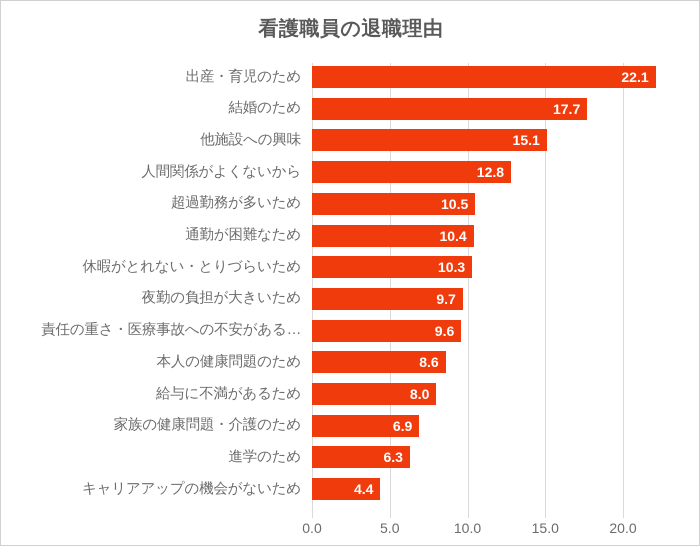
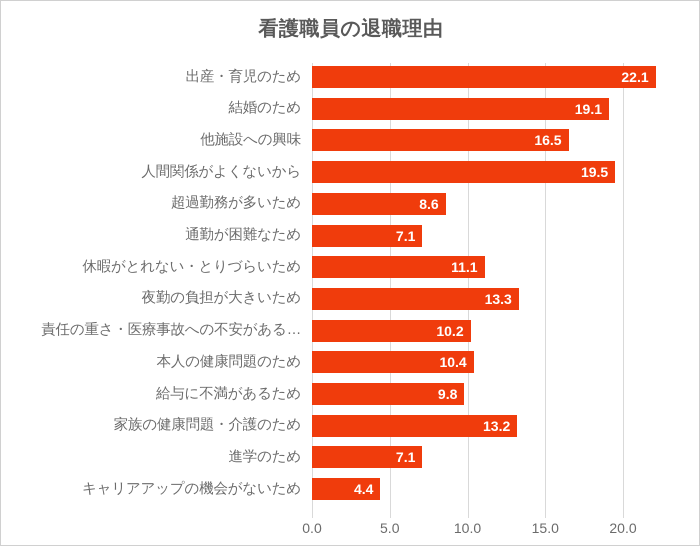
結婚のため: 17.7 -> 19.1
他施設への興味: 15.1 -> 16.5
人間関係がよくないから: 12.8 -> 19.5
超過勤務が多いため: 10.5 -> 8.6
通勤が困難なため: 10.4 -> 7.1
休暇がとれない・とりづらいため: 10.3 -> 11.1
夜勤の負担が大きいため: 9.7 -> 13.3
責任の重さ・医療事故への不安がある…: 9.6 -> 10.2
本人の健康問題のため: 8.6 -> 10.4
給与に不満があるため: 8.0 -> 9.8
家族の健康問題・介護のため: 6.9 -> 13.2
進学のため: 6.3 -> 7.1
